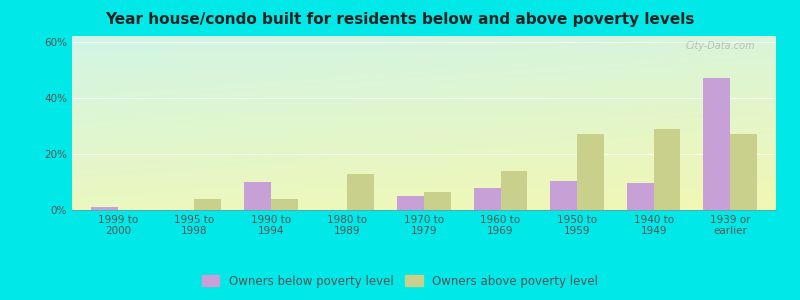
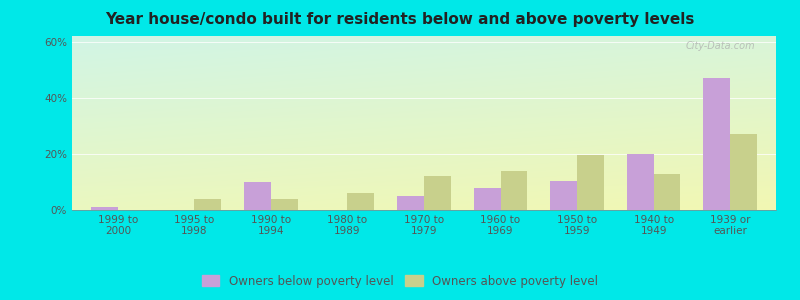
Owners above poverty level/1980 to 1989: 13.0% -> 6.0%
Owners above poverty level/1970 to 1979: 6.5% -> 12.0%
Owners above poverty level/1950 to 1959: 27.0% -> 19.5%
Owners below poverty level/1940 to 1949: 9.5% -> 20.0%
Owners above poverty level/1940 to 1949: 29.0% -> 13.0%
